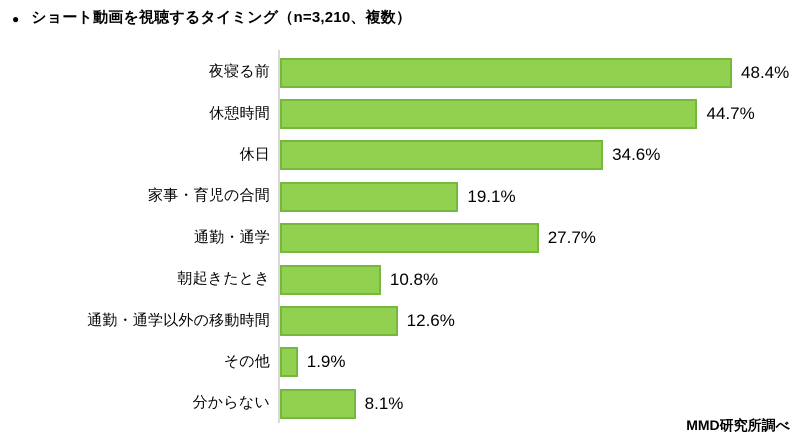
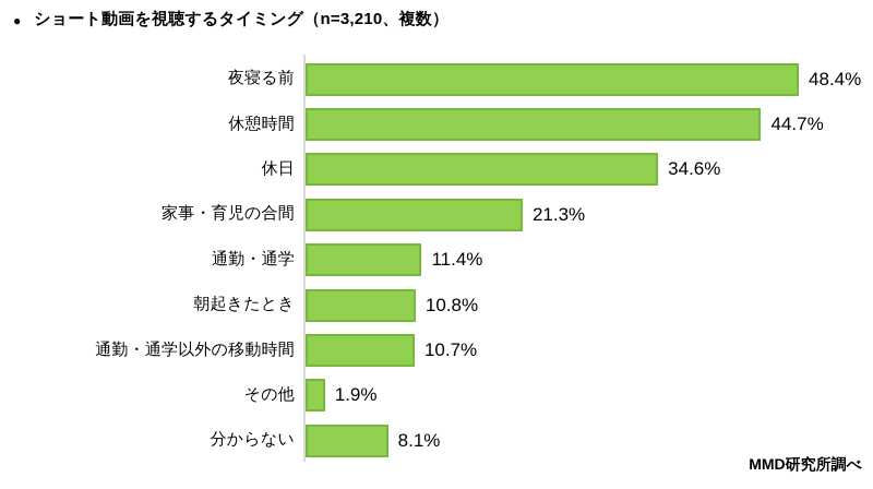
家事・育児の合間: 19.1% -> 21.3%
通勤・通学: 27.7% -> 11.4%
通勤・通学以外の移動時間: 12.6% -> 10.7%
